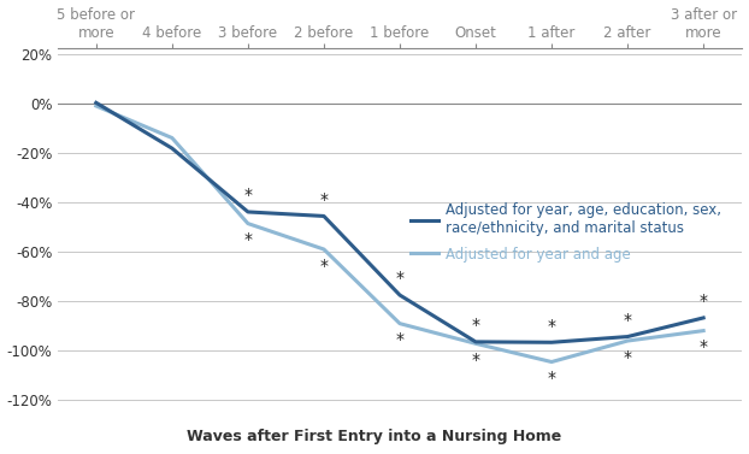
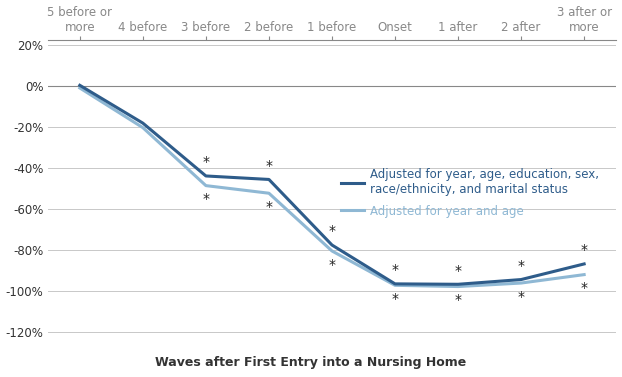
Adjusted for year and age/4 before: -14.0% -> -20.4%
Adjusted for year and age/2 before: -59.0% -> -52.3%
Adjusted for year and age/1 before: -89.0% -> -80.4%
Adjusted for year and age/1 after: -104.5% -> -97.7%
